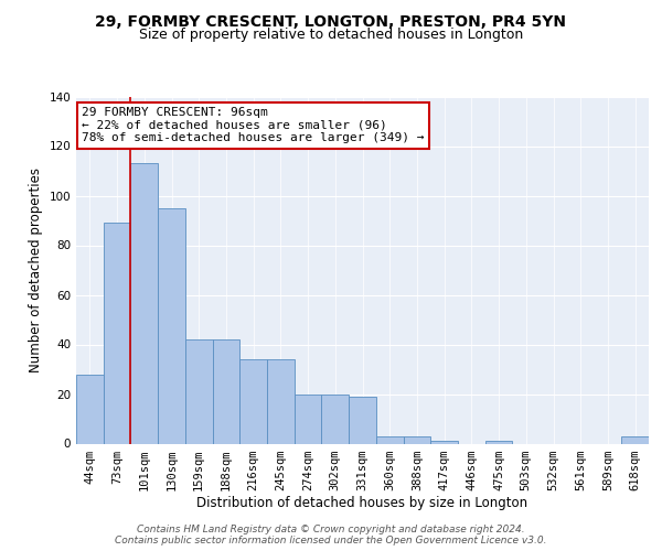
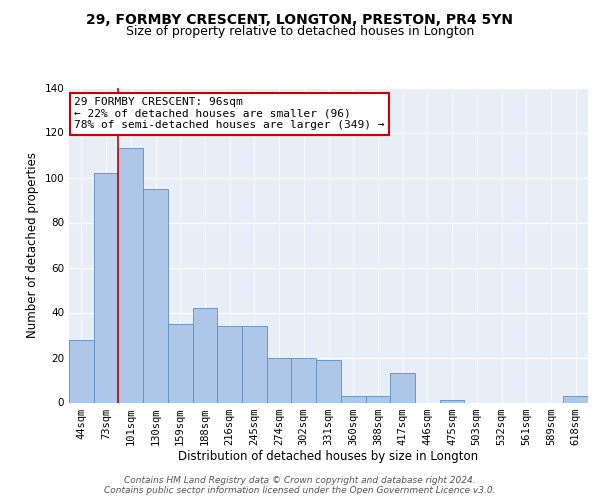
73sqm: 89 -> 102
159sqm: 42 -> 35
417sqm: 1 -> 13
